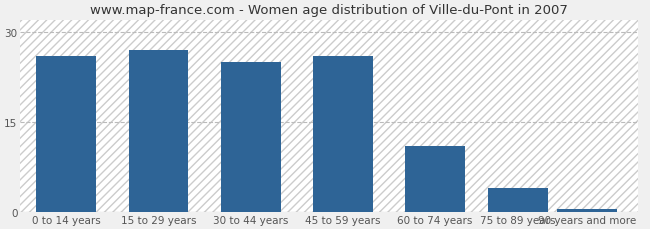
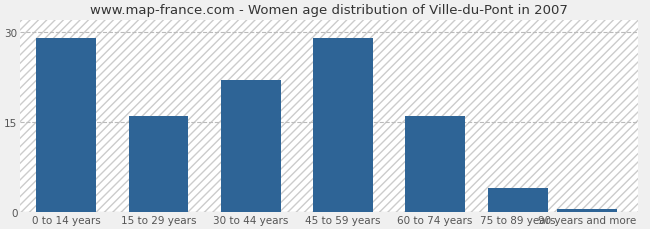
0 to 14 years: 26.0 -> 29.0
15 to 29 years: 27.0 -> 16.0
30 to 44 years: 25.0 -> 22.0
45 to 59 years: 26.0 -> 29.0
60 to 74 years: 11.0 -> 16.0
